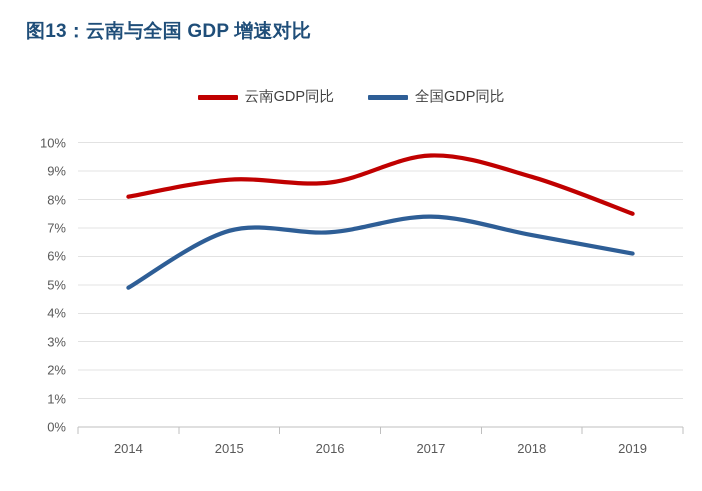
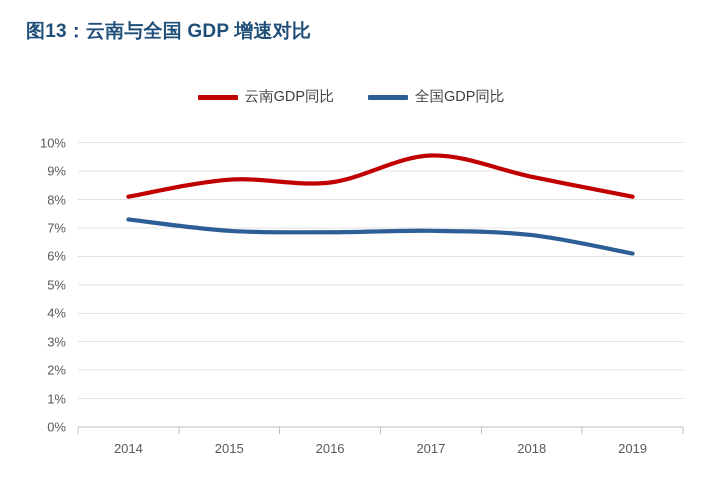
全国GDP同比/2014: 4.9% -> 7.3%
全国GDP同比/2017: 7.4% -> 6.9%
云南GDP同比/2019: 7.5% -> 8.1%
